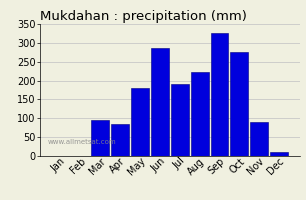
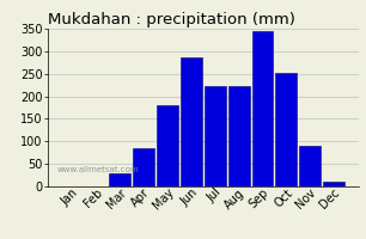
Mar: 95 -> 28
Jul: 190 -> 222
Sep: 325 -> 345
Oct: 275 -> 252
